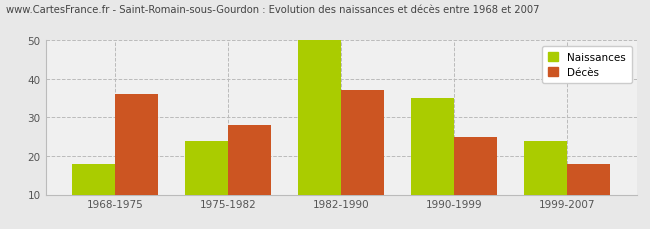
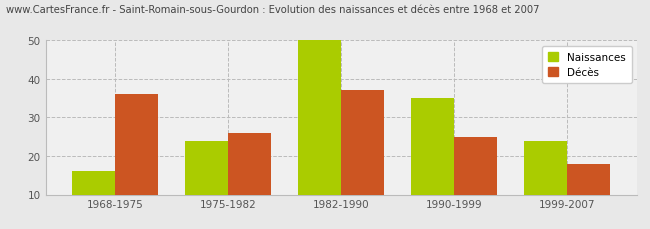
Naissances/1968-1975: 18 -> 16
Décès/1975-1982: 28 -> 26
